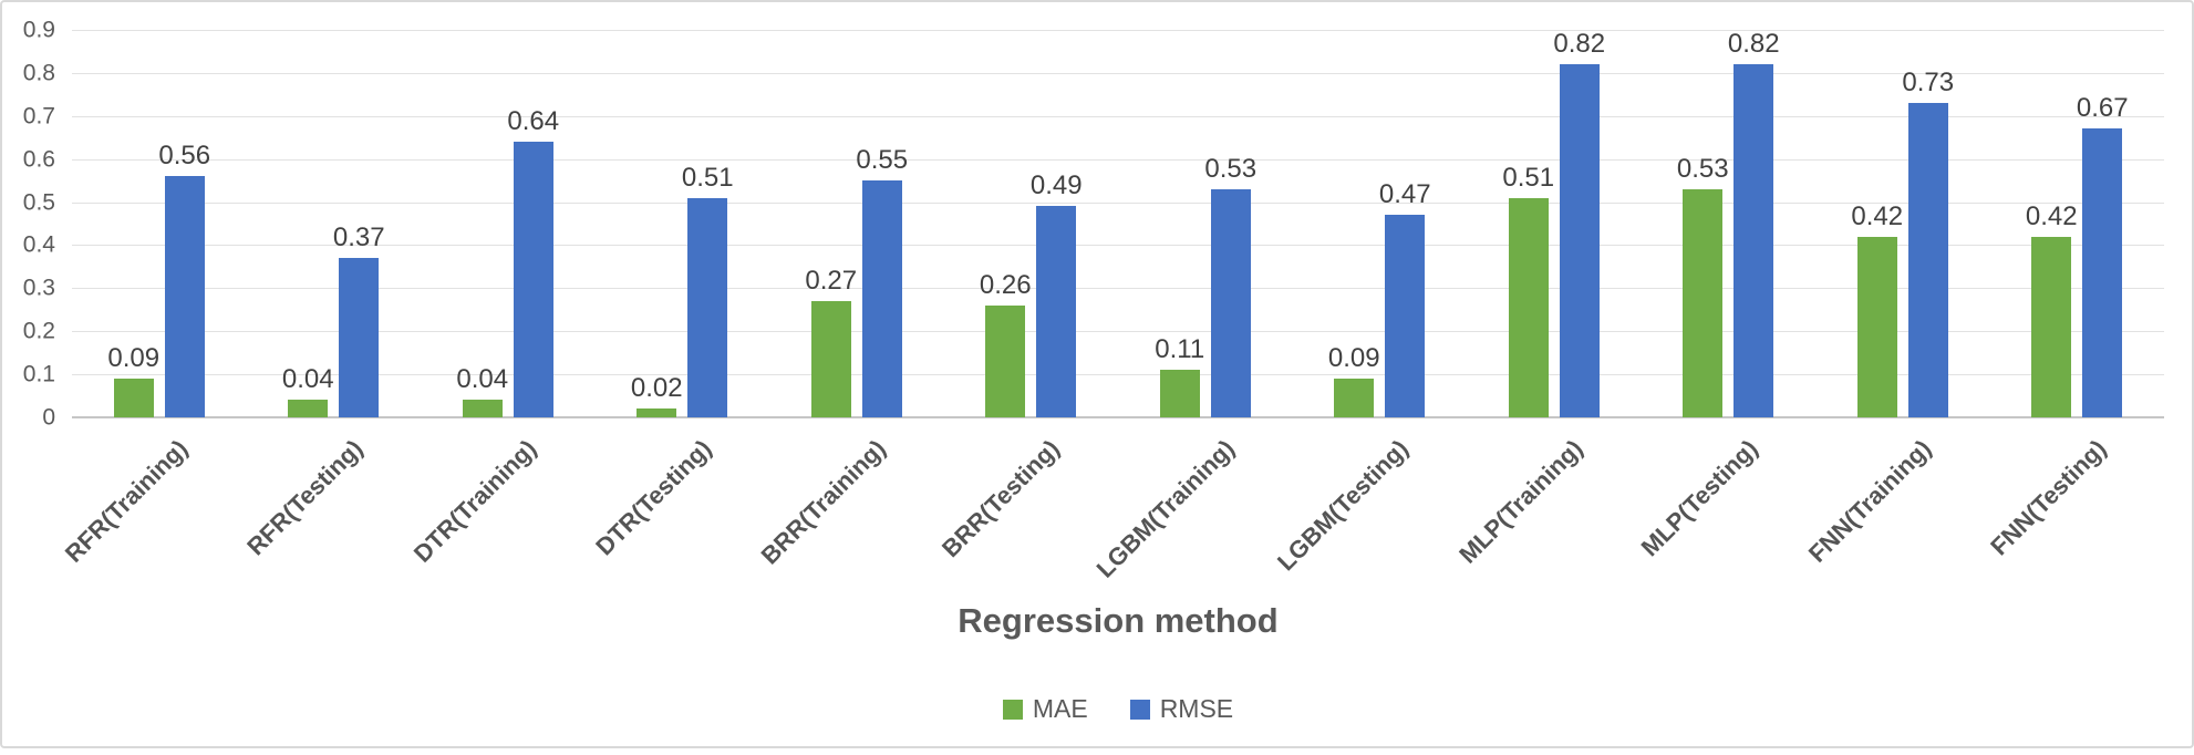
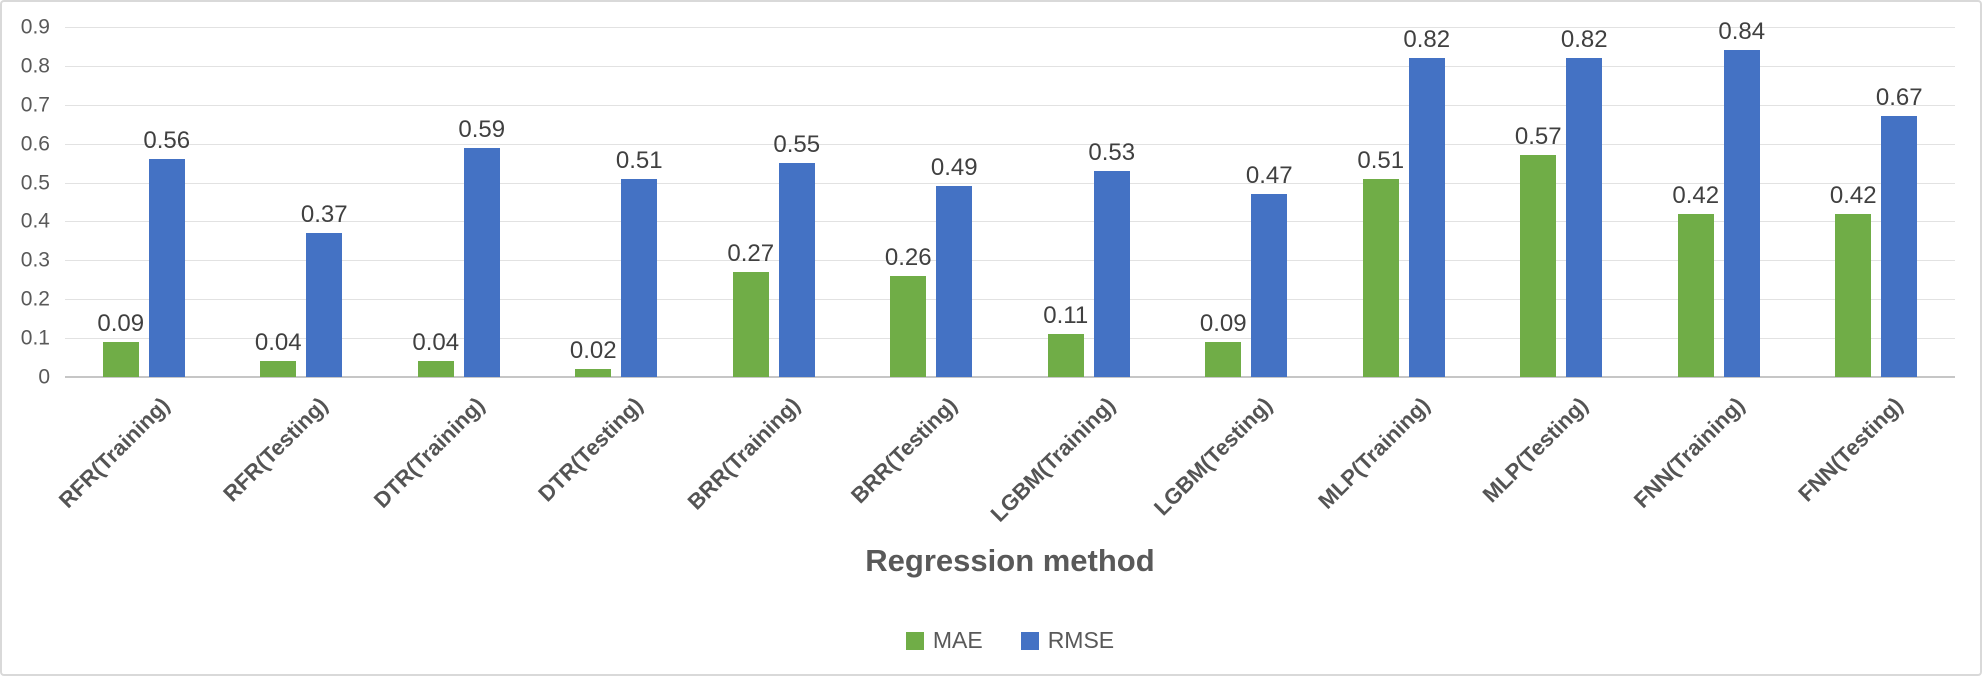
RMSE/DTR(Training): 0.64 -> 0.59
MAE/MLP(Testing): 0.53 -> 0.57
RMSE/FNN(Training): 0.73 -> 0.84
